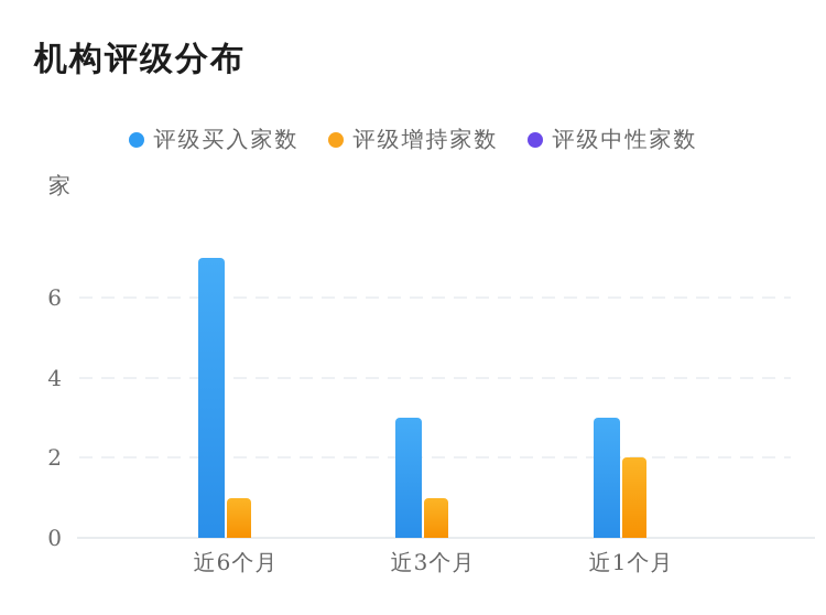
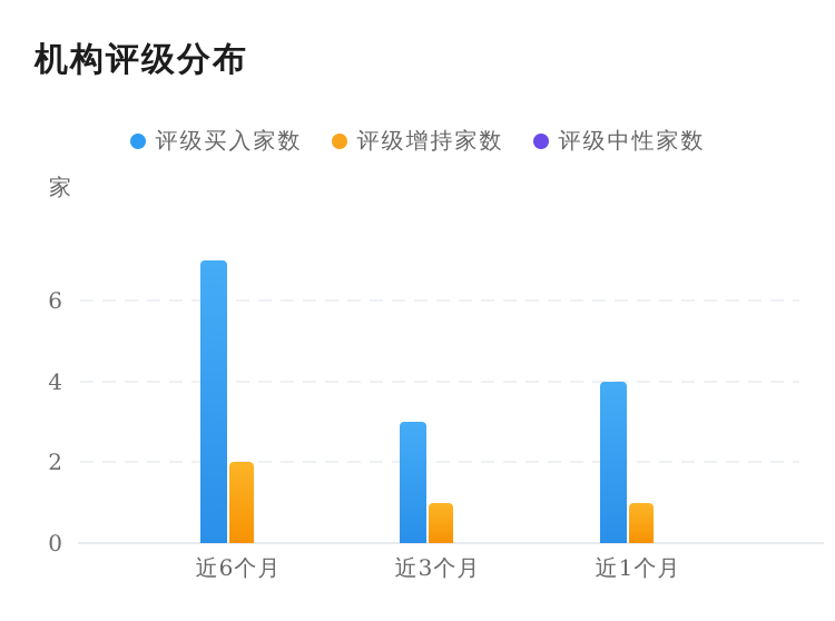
评级增持家数/近6个月: 1 -> 2
评级买入家数/近1个月: 3 -> 4
评级增持家数/近1个月: 2 -> 1
